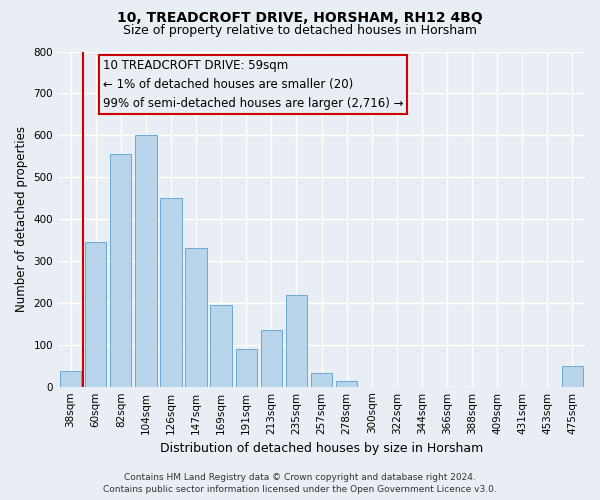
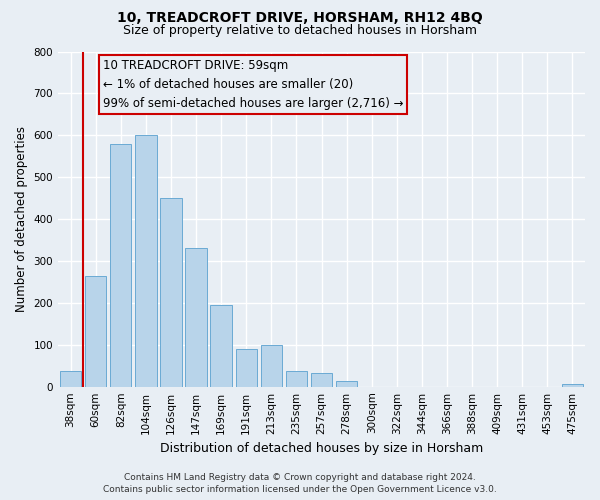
60sqm: 345 -> 263
82sqm: 555 -> 580
213sqm: 135 -> 100
235sqm: 220 -> 38
475sqm: 50 -> 7
